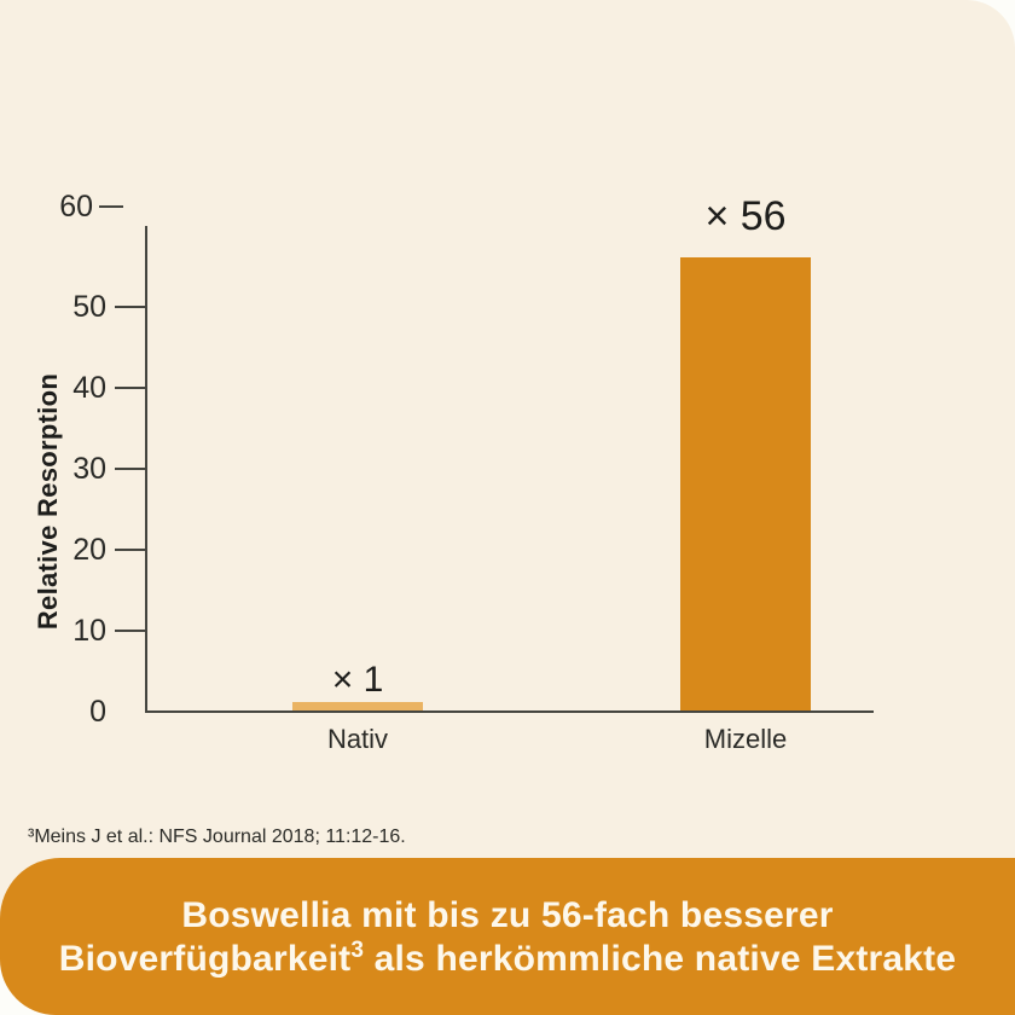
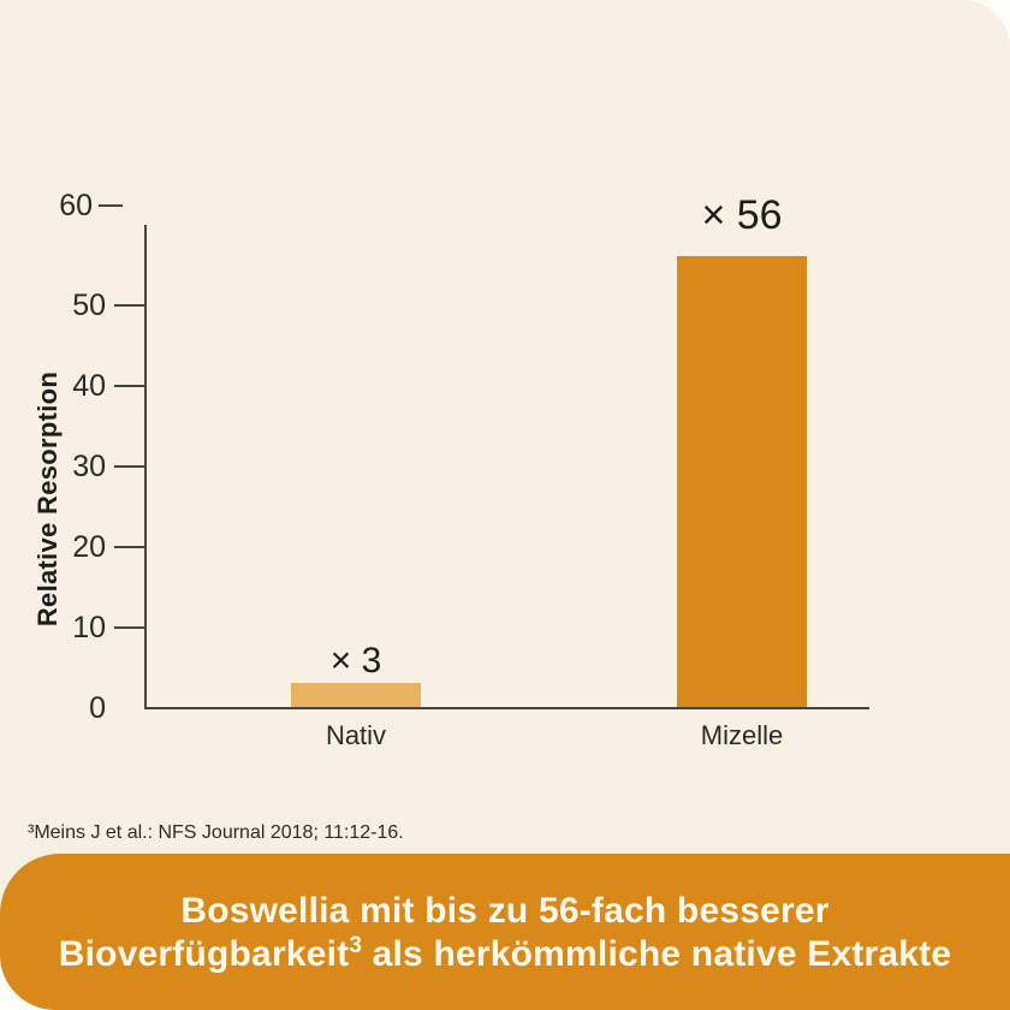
Nativ: 1 -> 3
